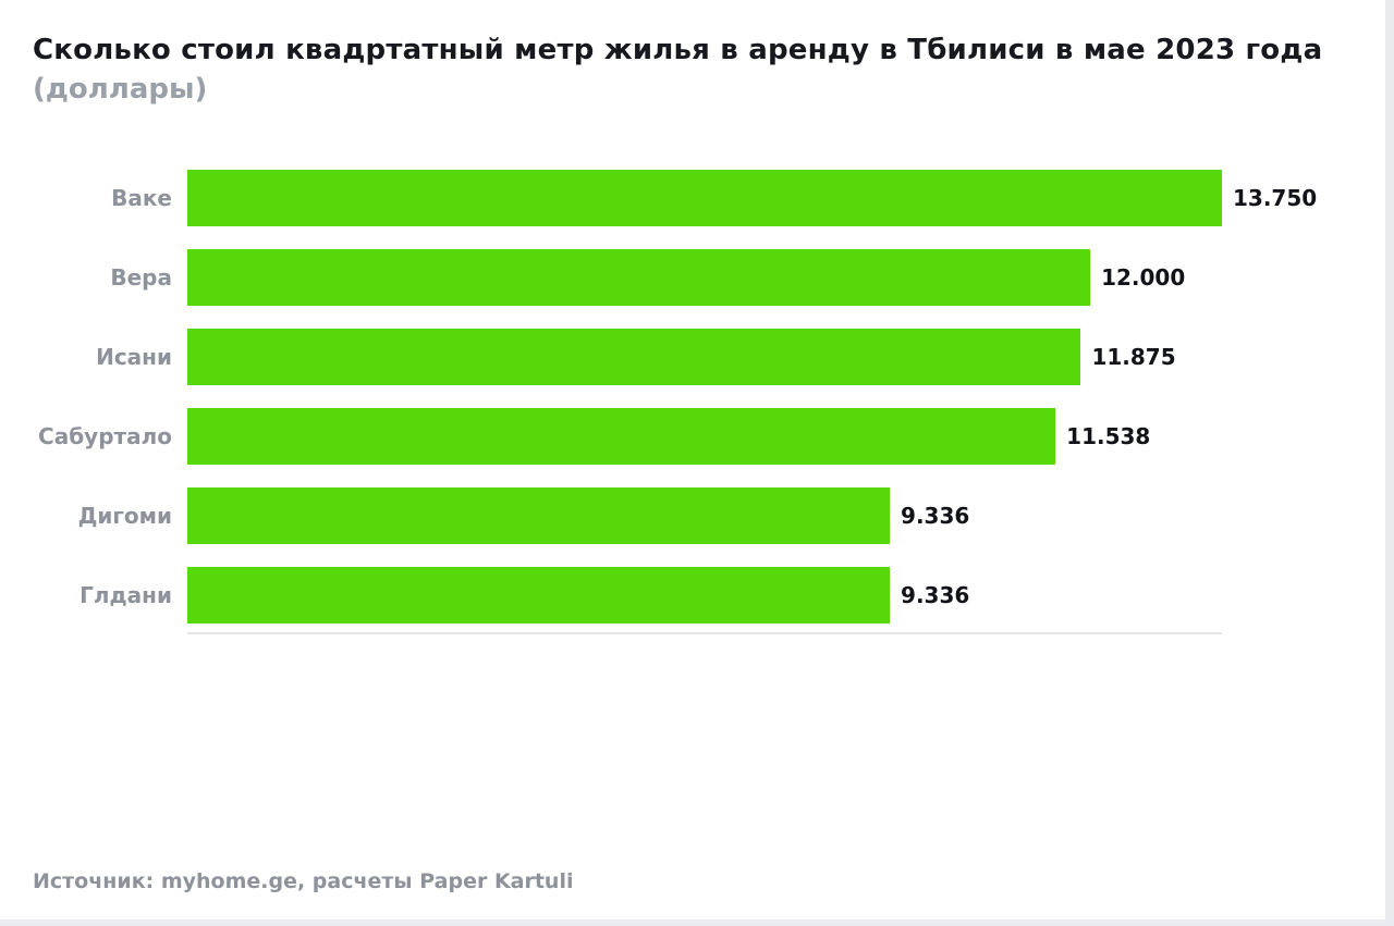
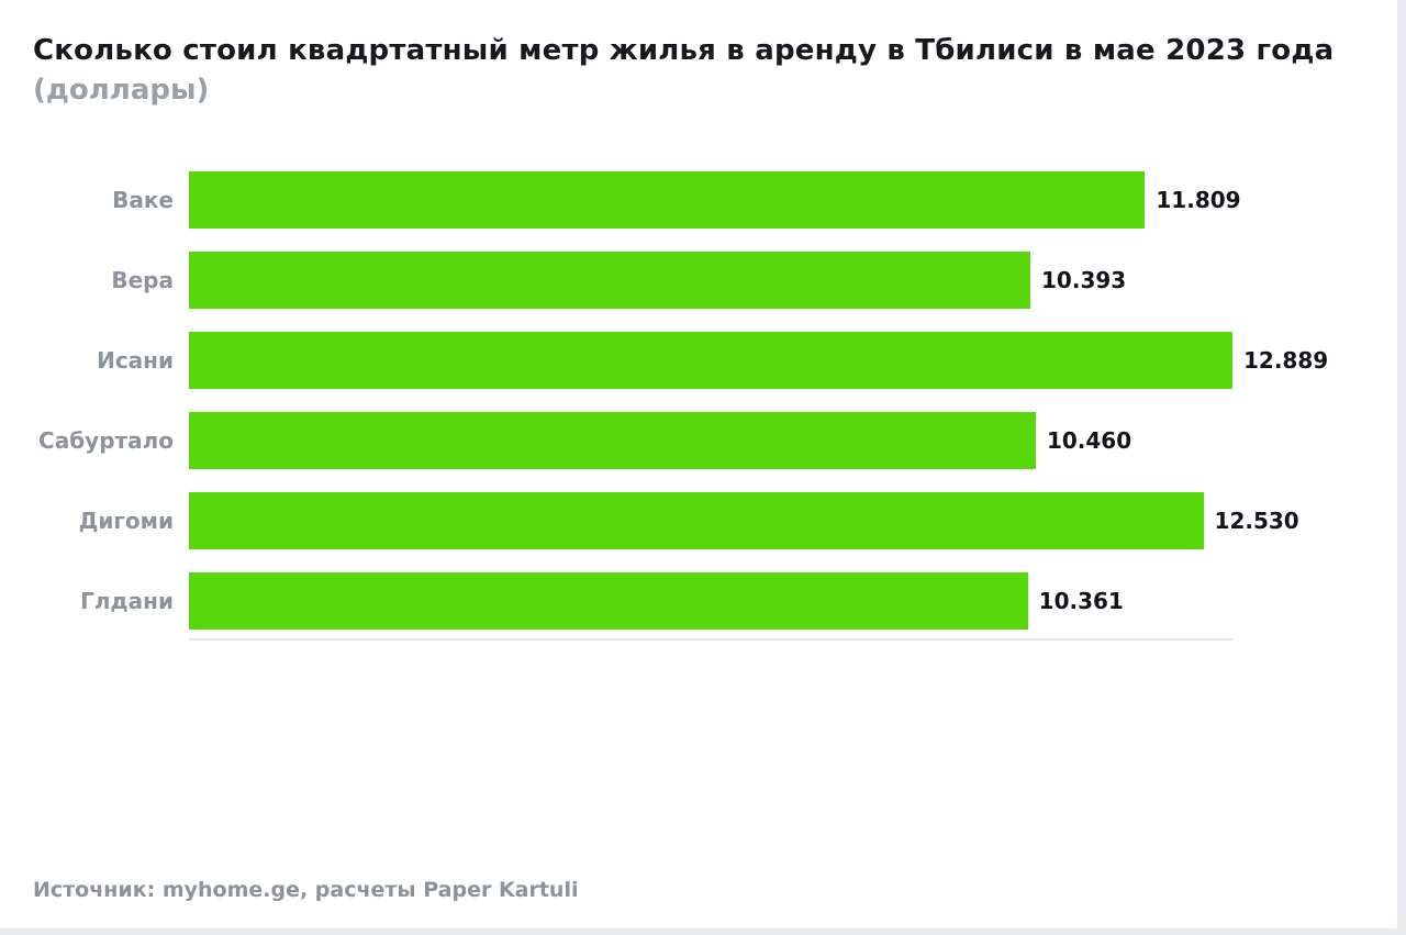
Ваке: 13.750 -> 11.809
Вера: 12.000 -> 10.393
Исани: 11.875 -> 12.889
Сабуртало: 11.538 -> 10.460
Дигоми: 9.336 -> 12.530
Глдани: 9.336 -> 10.361
